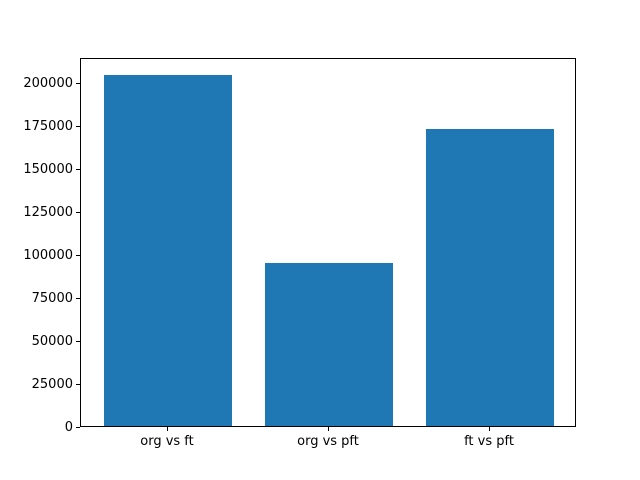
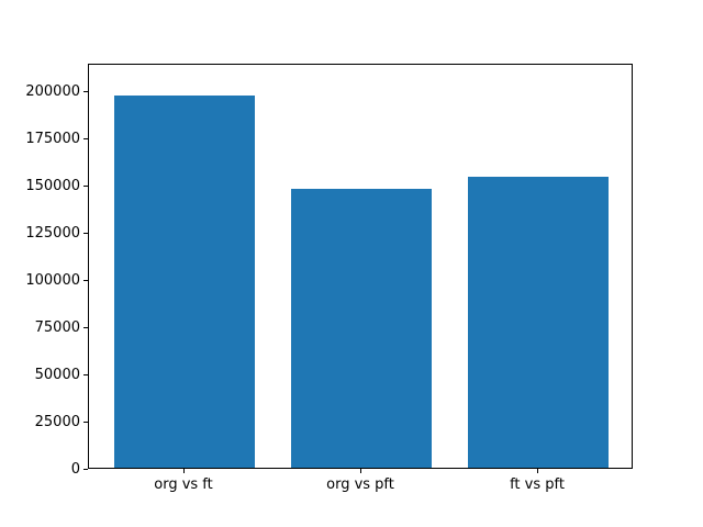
org vs ft: 204000 -> 197000
org vs pft: 95000 -> 148000
ft vs pft: 173000 -> 154000
